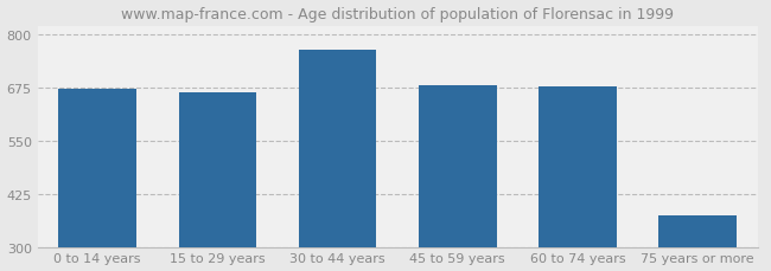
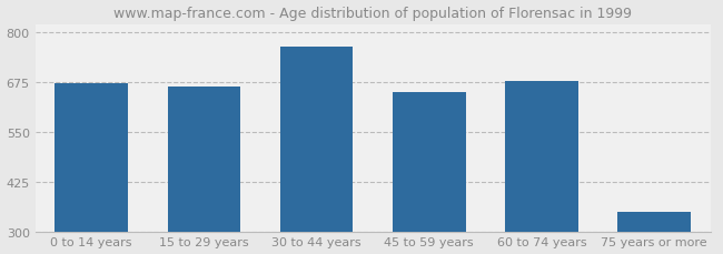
45 to 59 years: 681 -> 650
75 years or more: 375 -> 350
